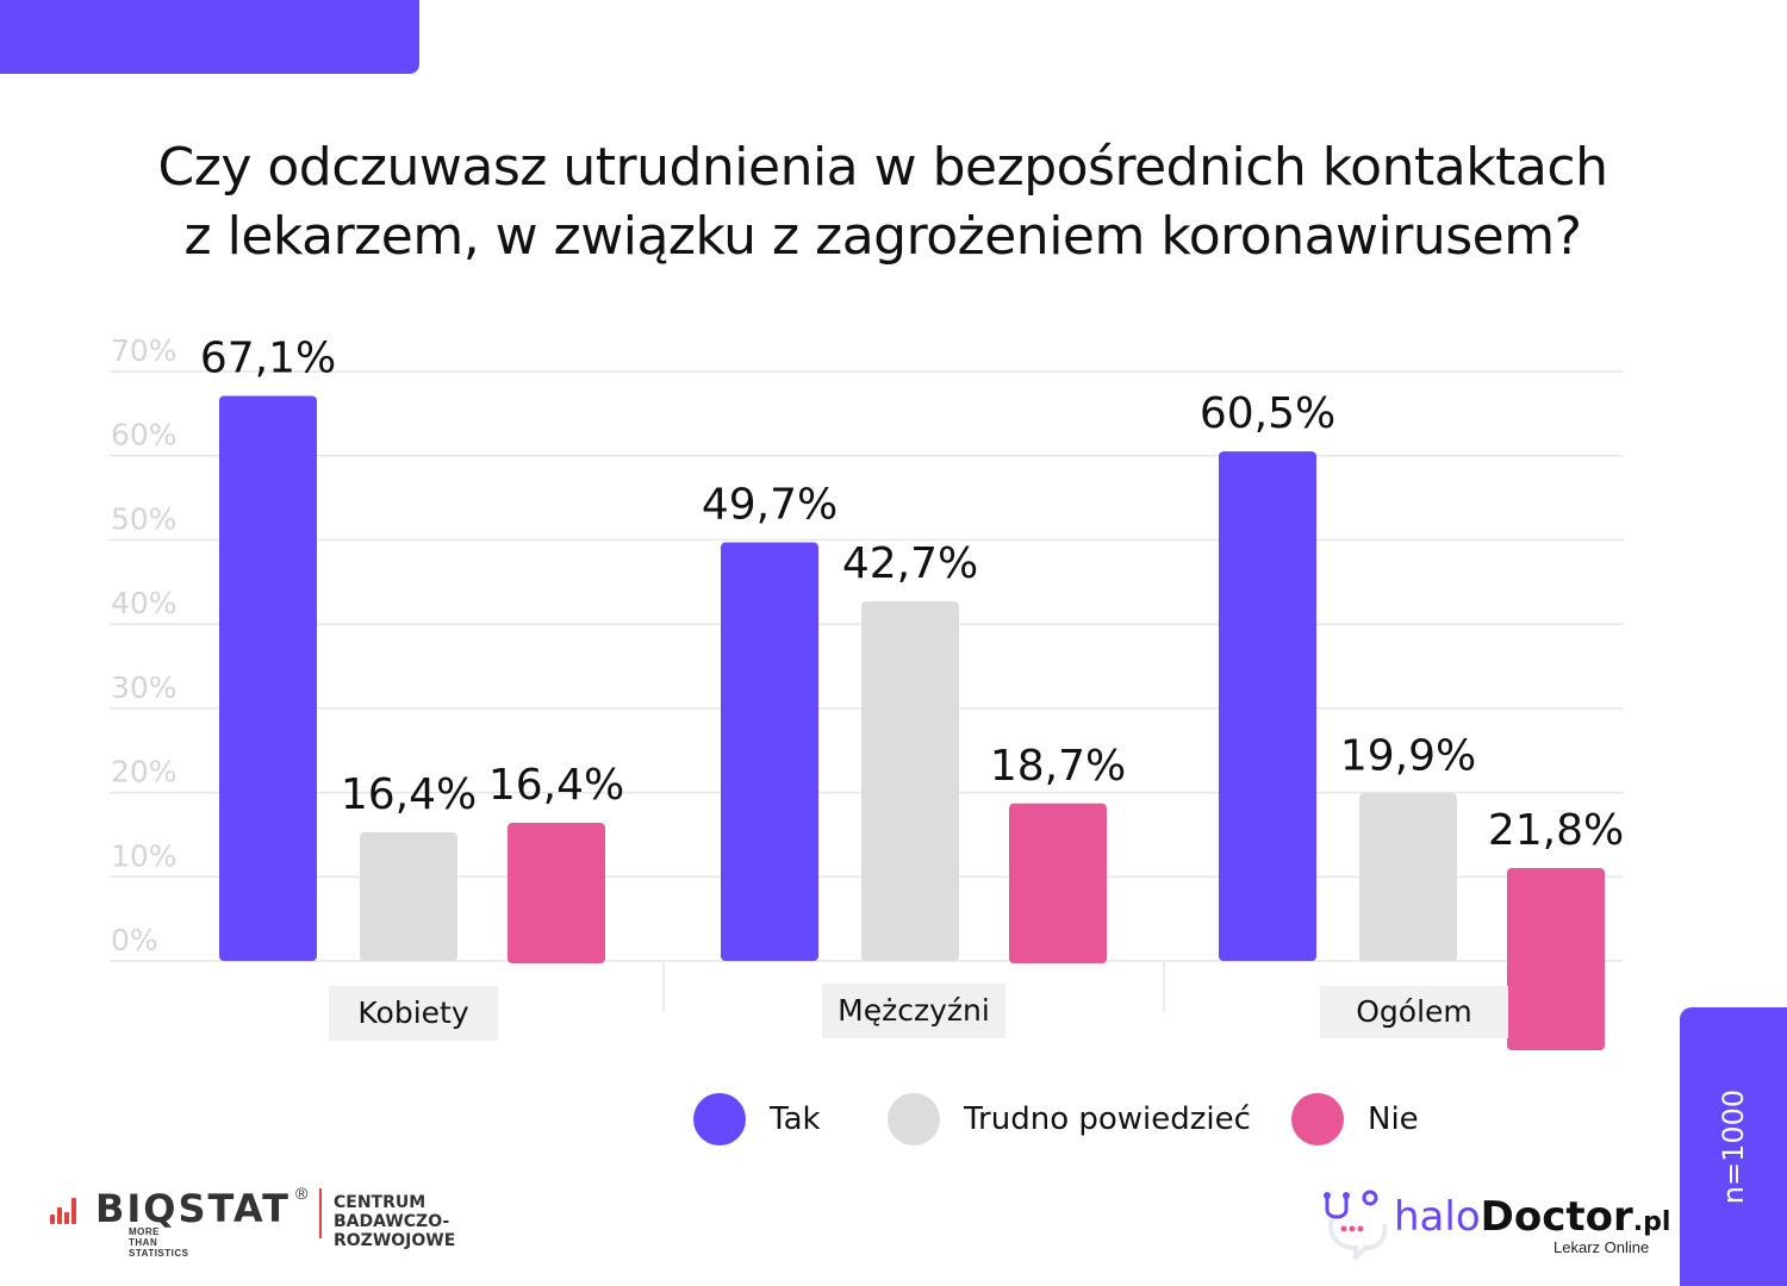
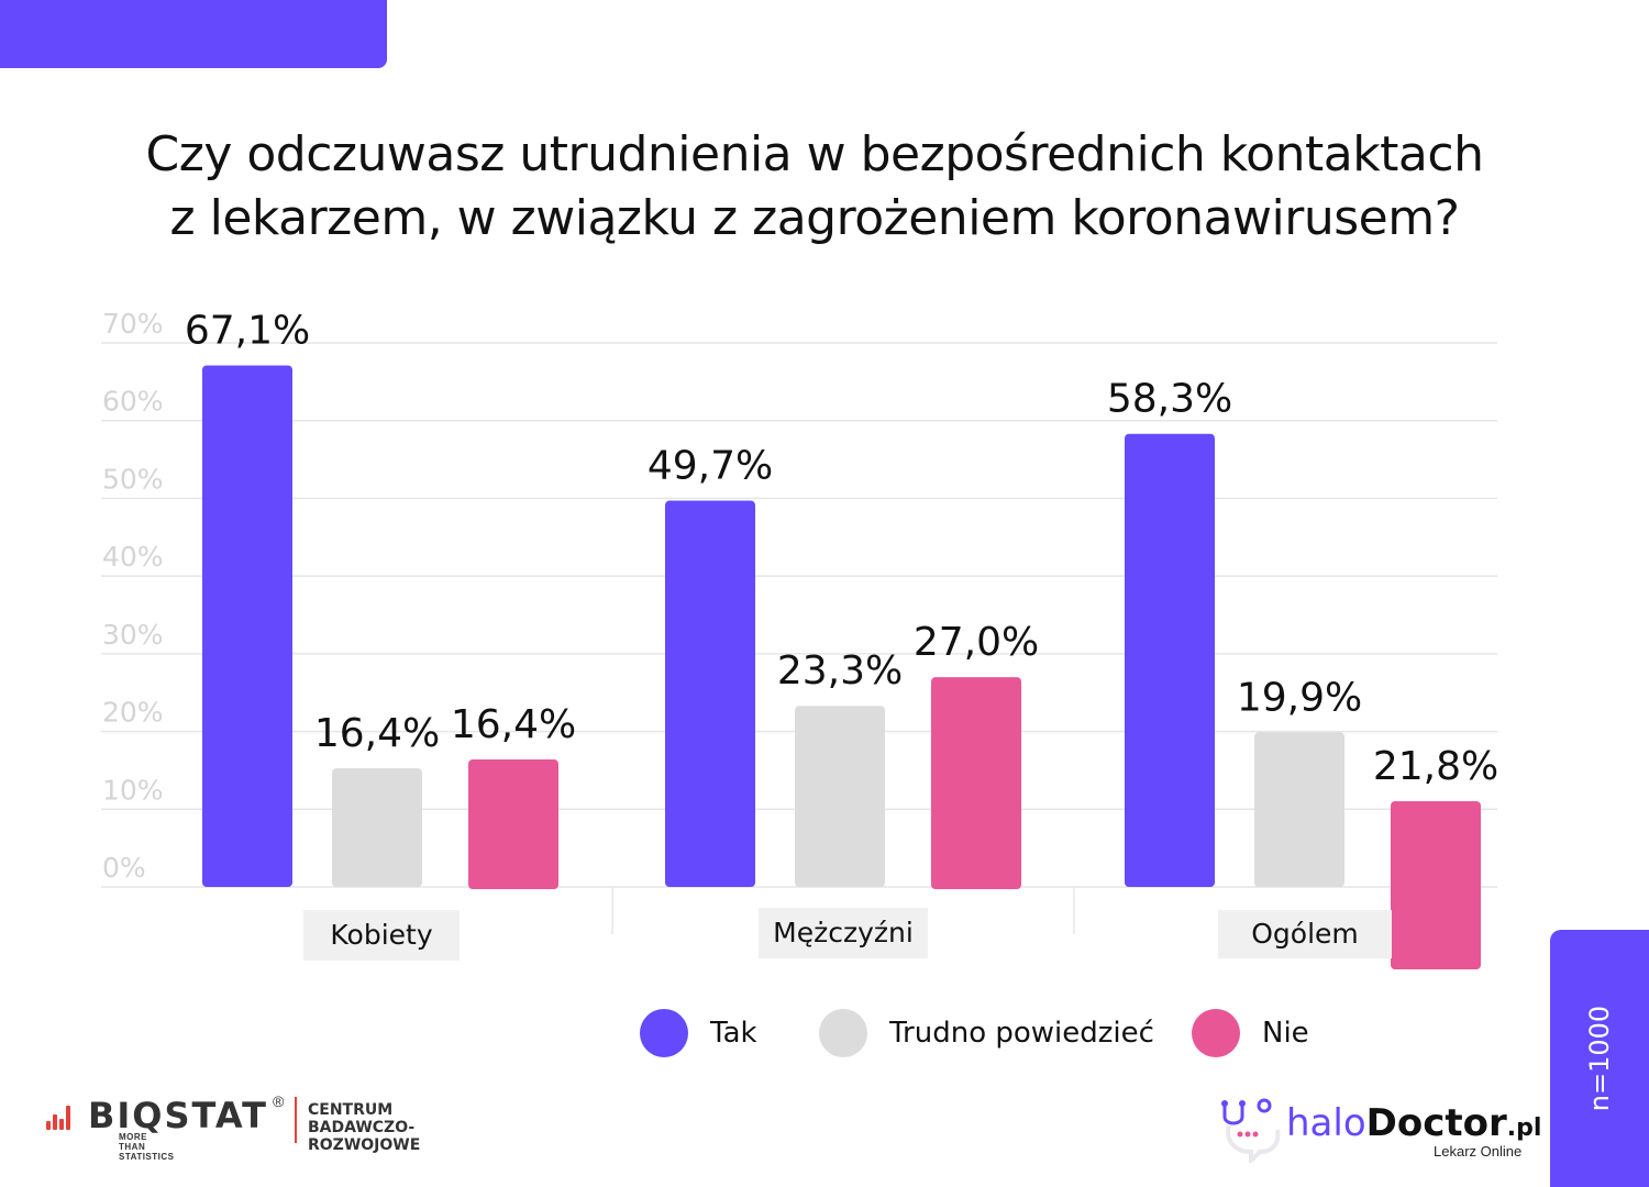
Trudno powiedzieć/Mężczyźni: 42,7% -> 23,3%
Nie/Mężczyźni: 18,7% -> 27,0%
Tak/Ogólem: 60,5% -> 58,3%
